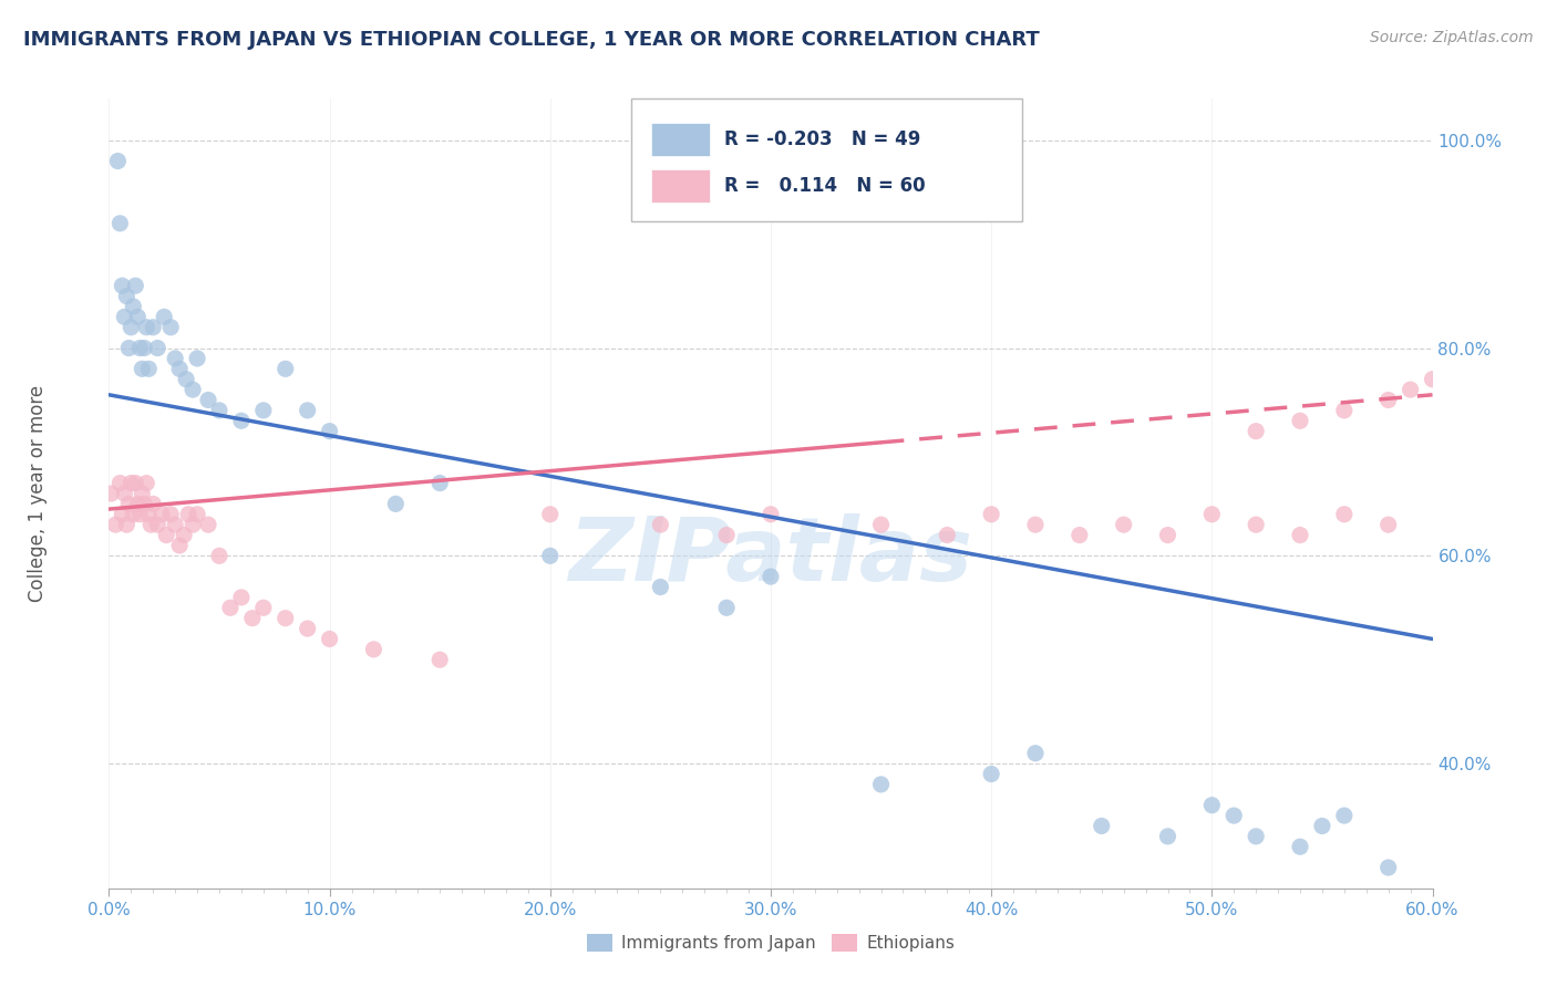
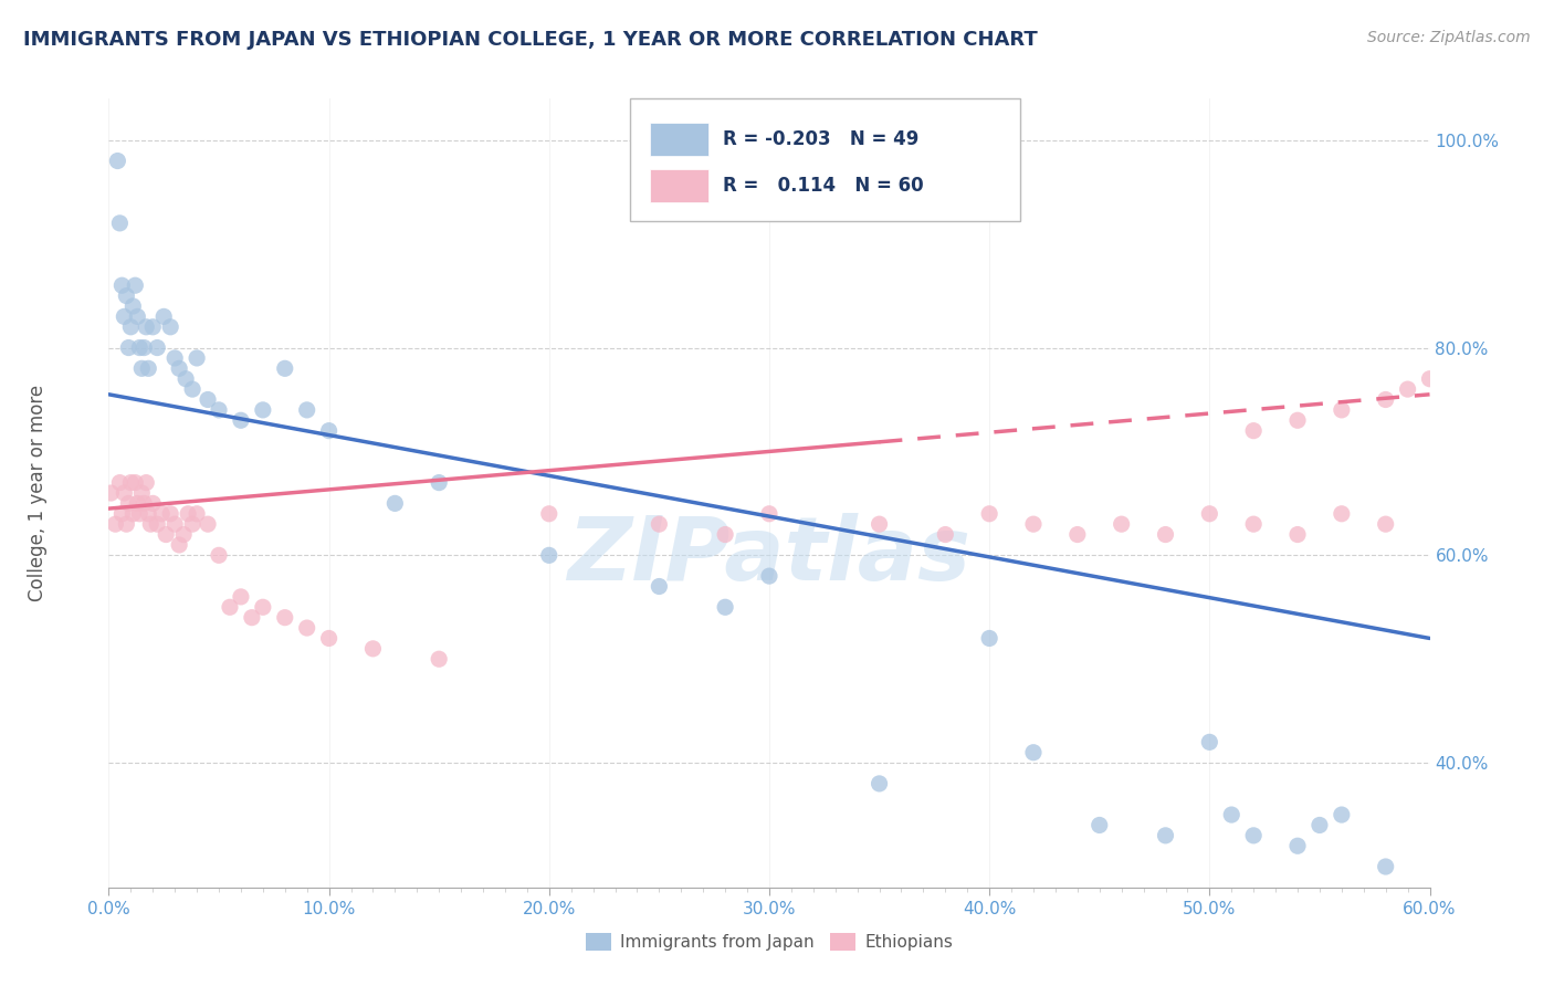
Immigrants from Japan/40.0%: 39% -> 52%
Immigrants from Japan/50.0%: 36% -> 42%
